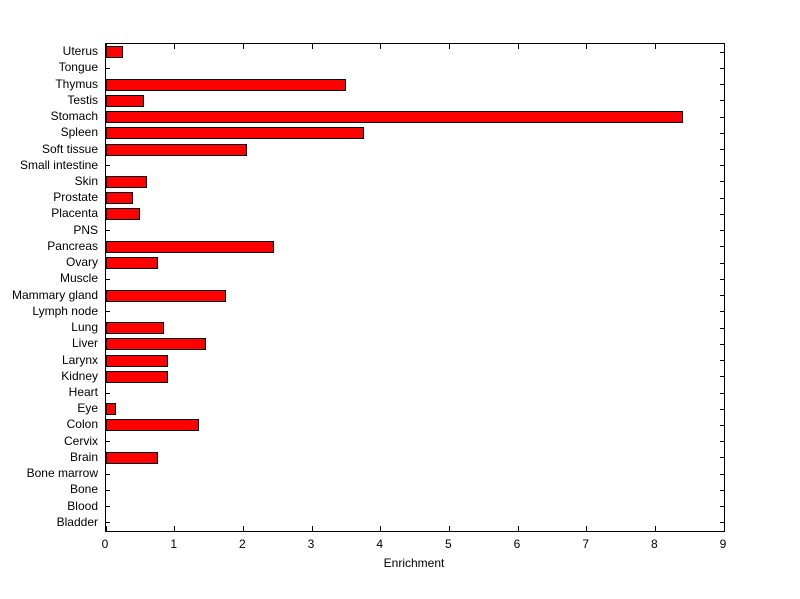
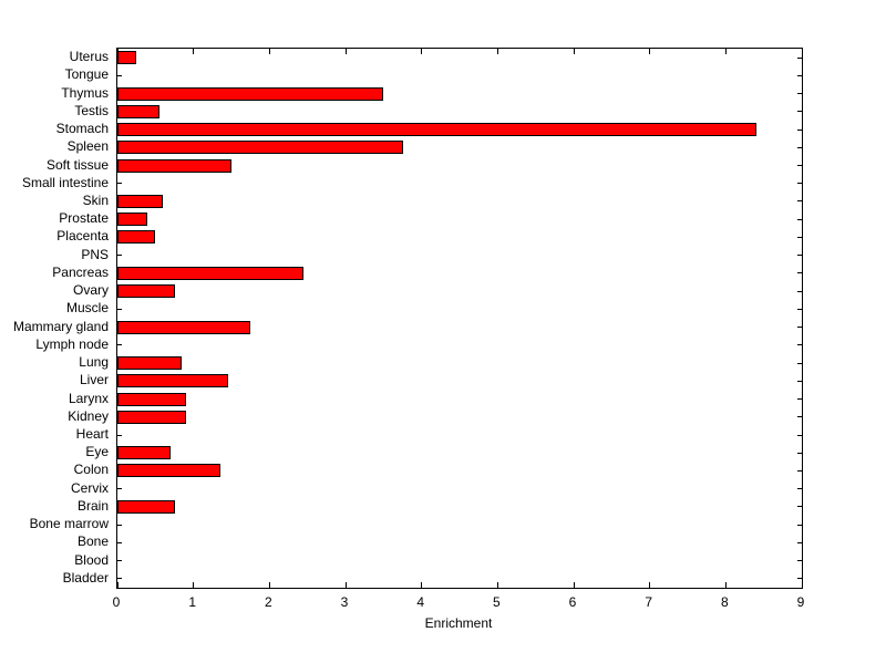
Soft tissue: 2.0 -> 1.5
Eye: 0.1 -> 0.7
